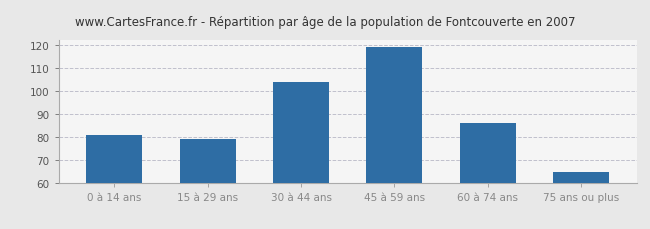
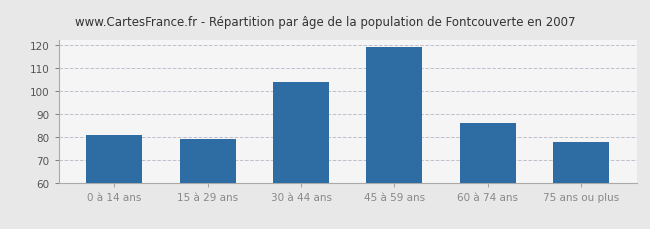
75 ans ou plus: 65 -> 78
